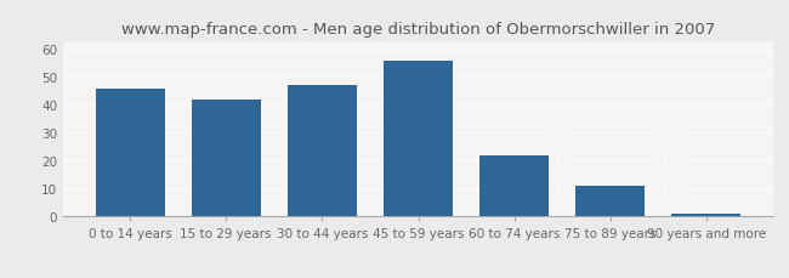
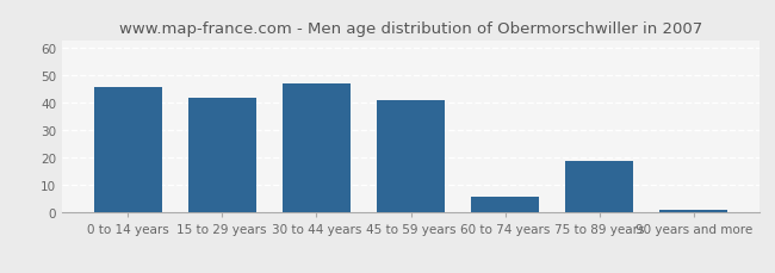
45 to 59 years: 56 -> 41
60 to 74 years: 22 -> 6
75 to 89 years: 11 -> 19
